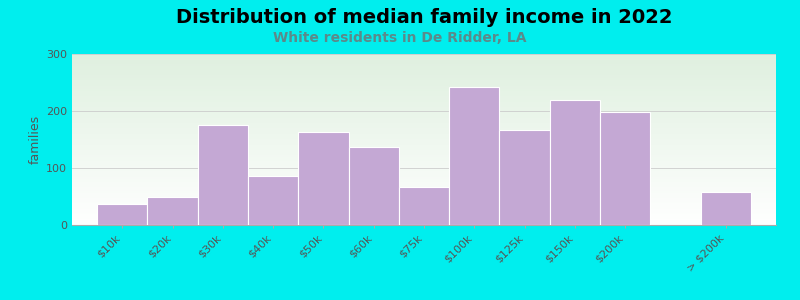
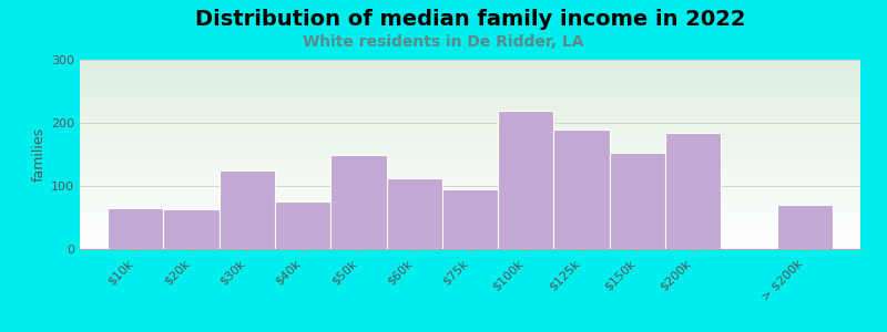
$10k: 36 -> 65
$20k: 50 -> 63
$30k: 176 -> 125
$40k: 86 -> 75
$50k: 164 -> 150
$60k: 136 -> 112
$75k: 66 -> 95
$100k: 242 -> 220
$125k: 166 -> 190
$150k: 220 -> 153
$200k: 198 -> 185
> $200k: 58 -> 70
